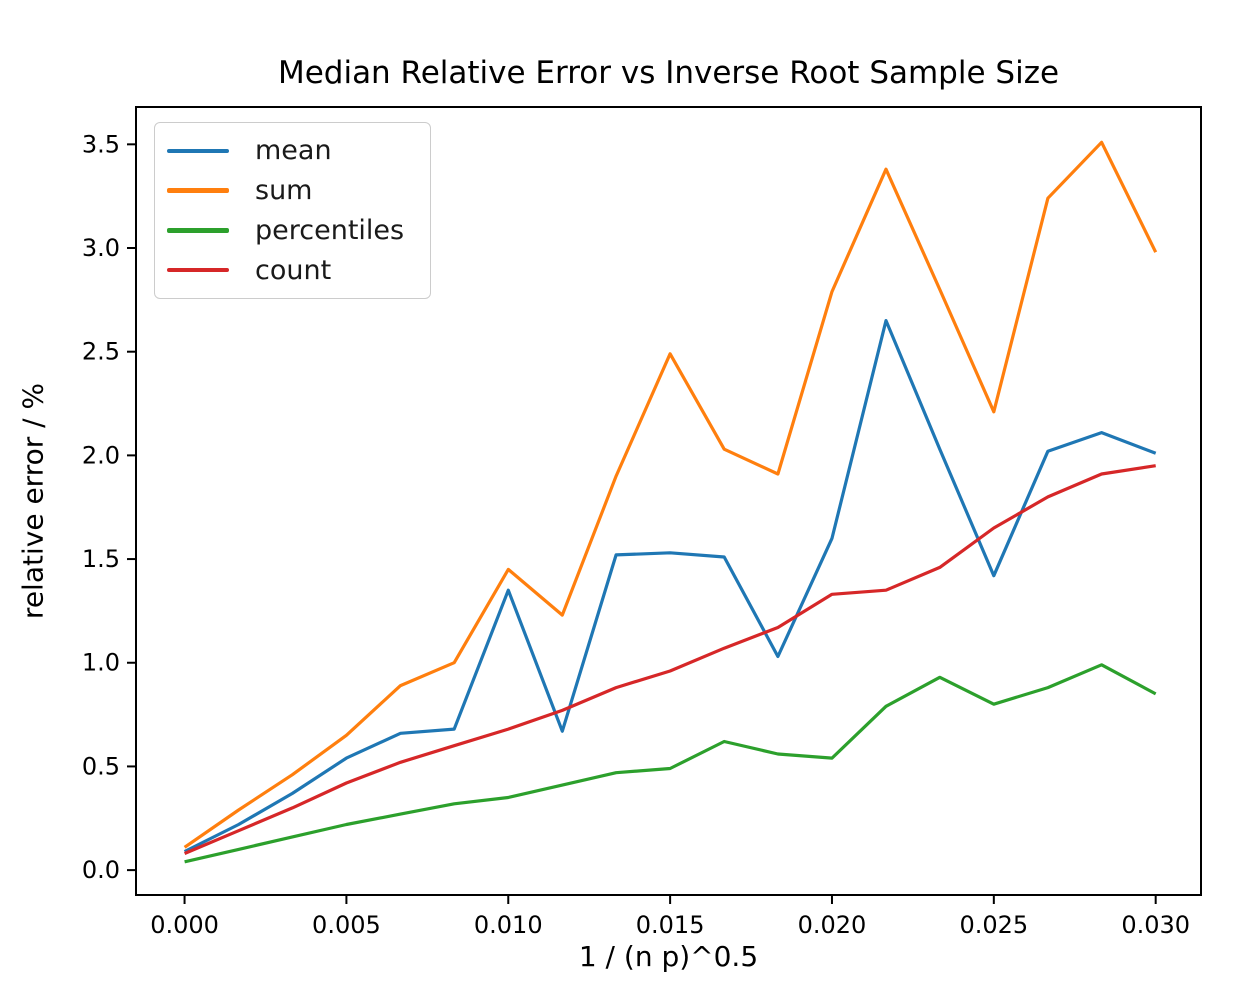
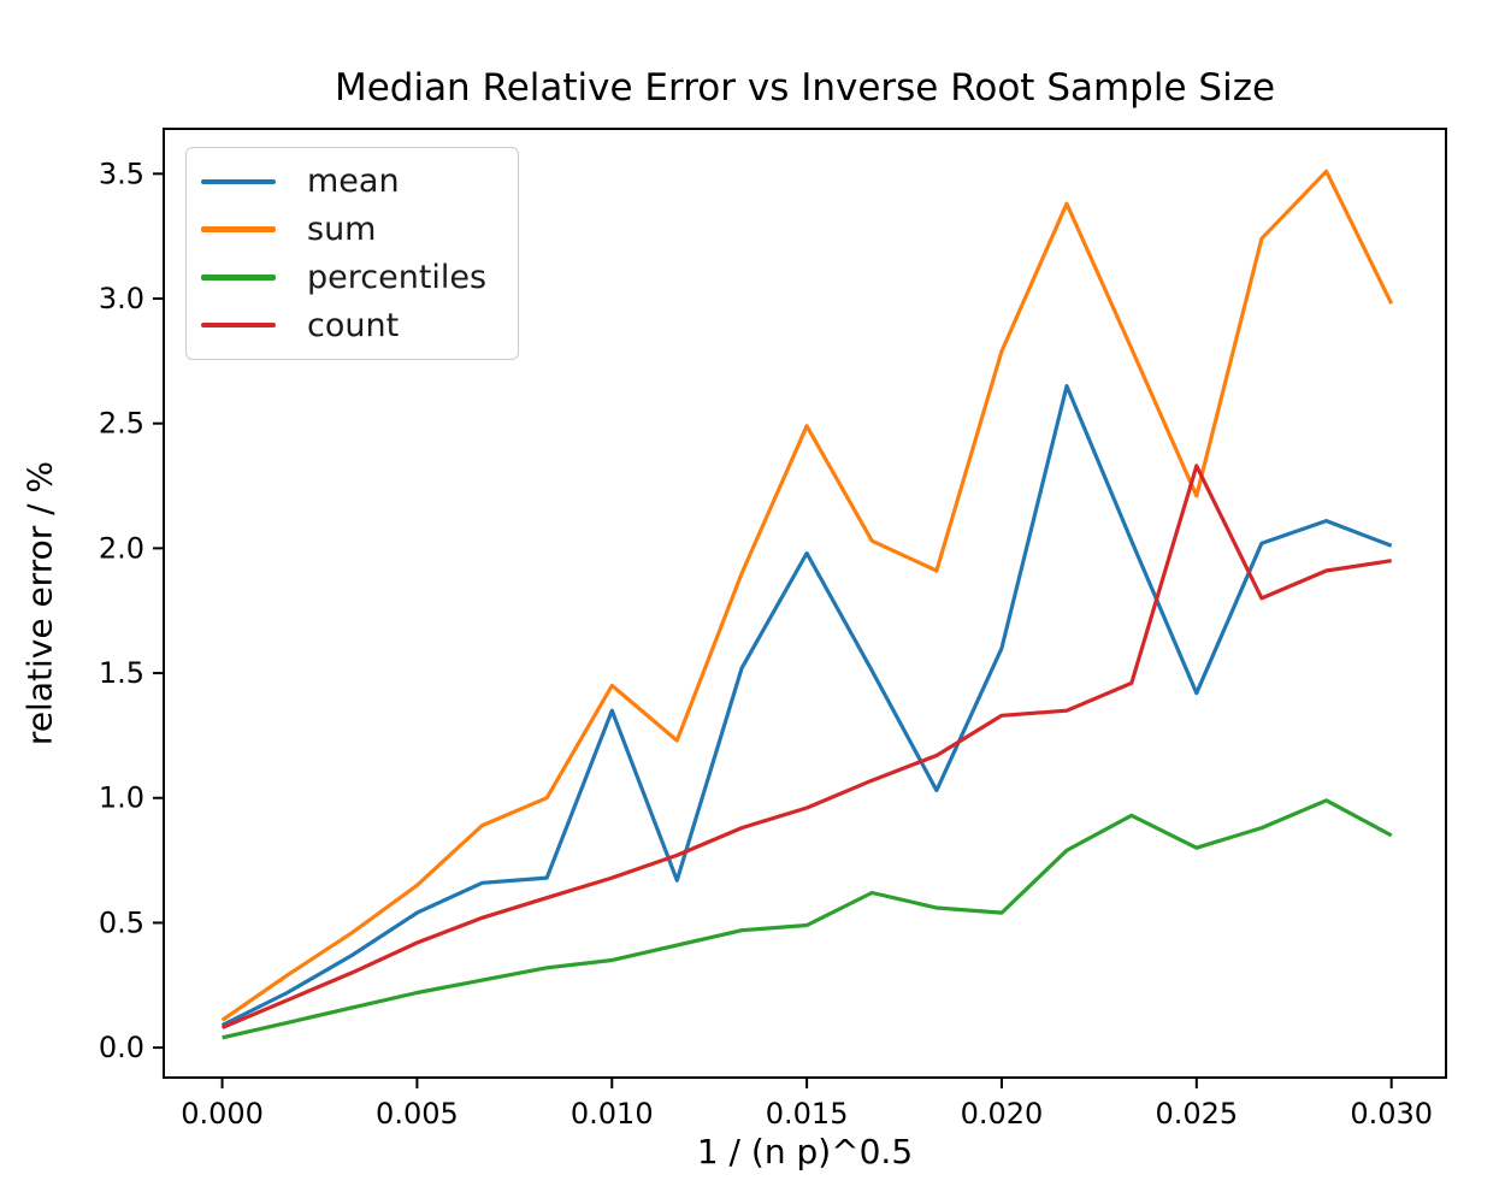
mean/0.015: 1.53 -> 1.98
count/0.025: 1.65 -> 2.33
